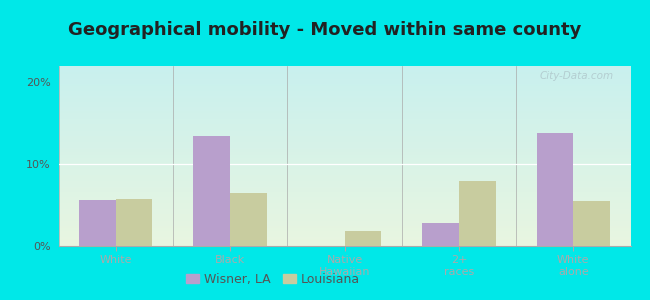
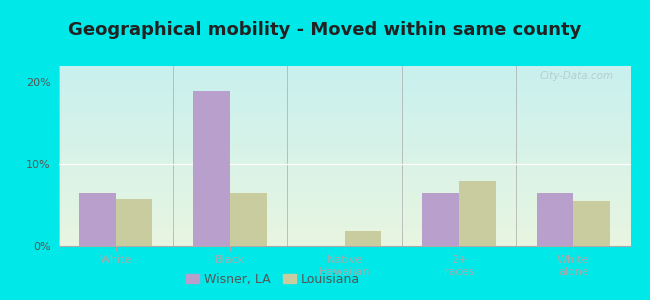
Wisner, LA/White: 5.6% -> 6.5%
Wisner, LA/Black: 13.4% -> 19.0%
Wisner, LA/2+ races: 2.8% -> 6.5%
Wisner, LA/White alone: 13.8% -> 6.5%
